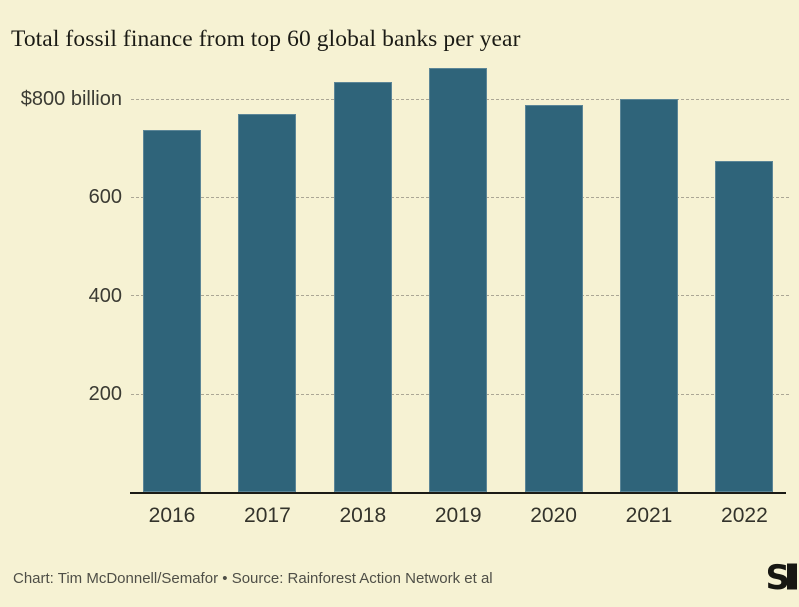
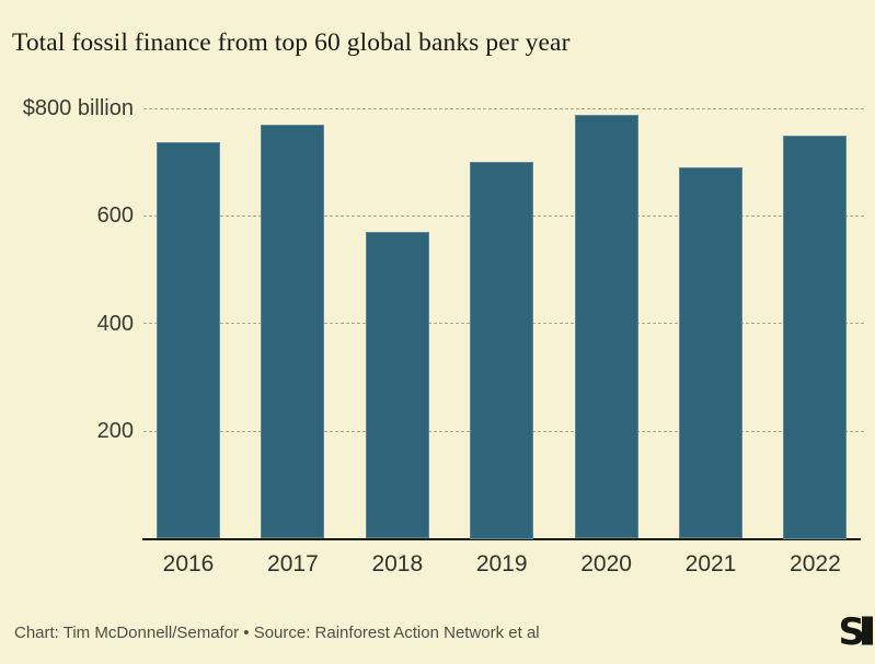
2018: 830 -> 570
2019: 860 -> 700
2021: 800 -> 690
2022: 670 -> 750
